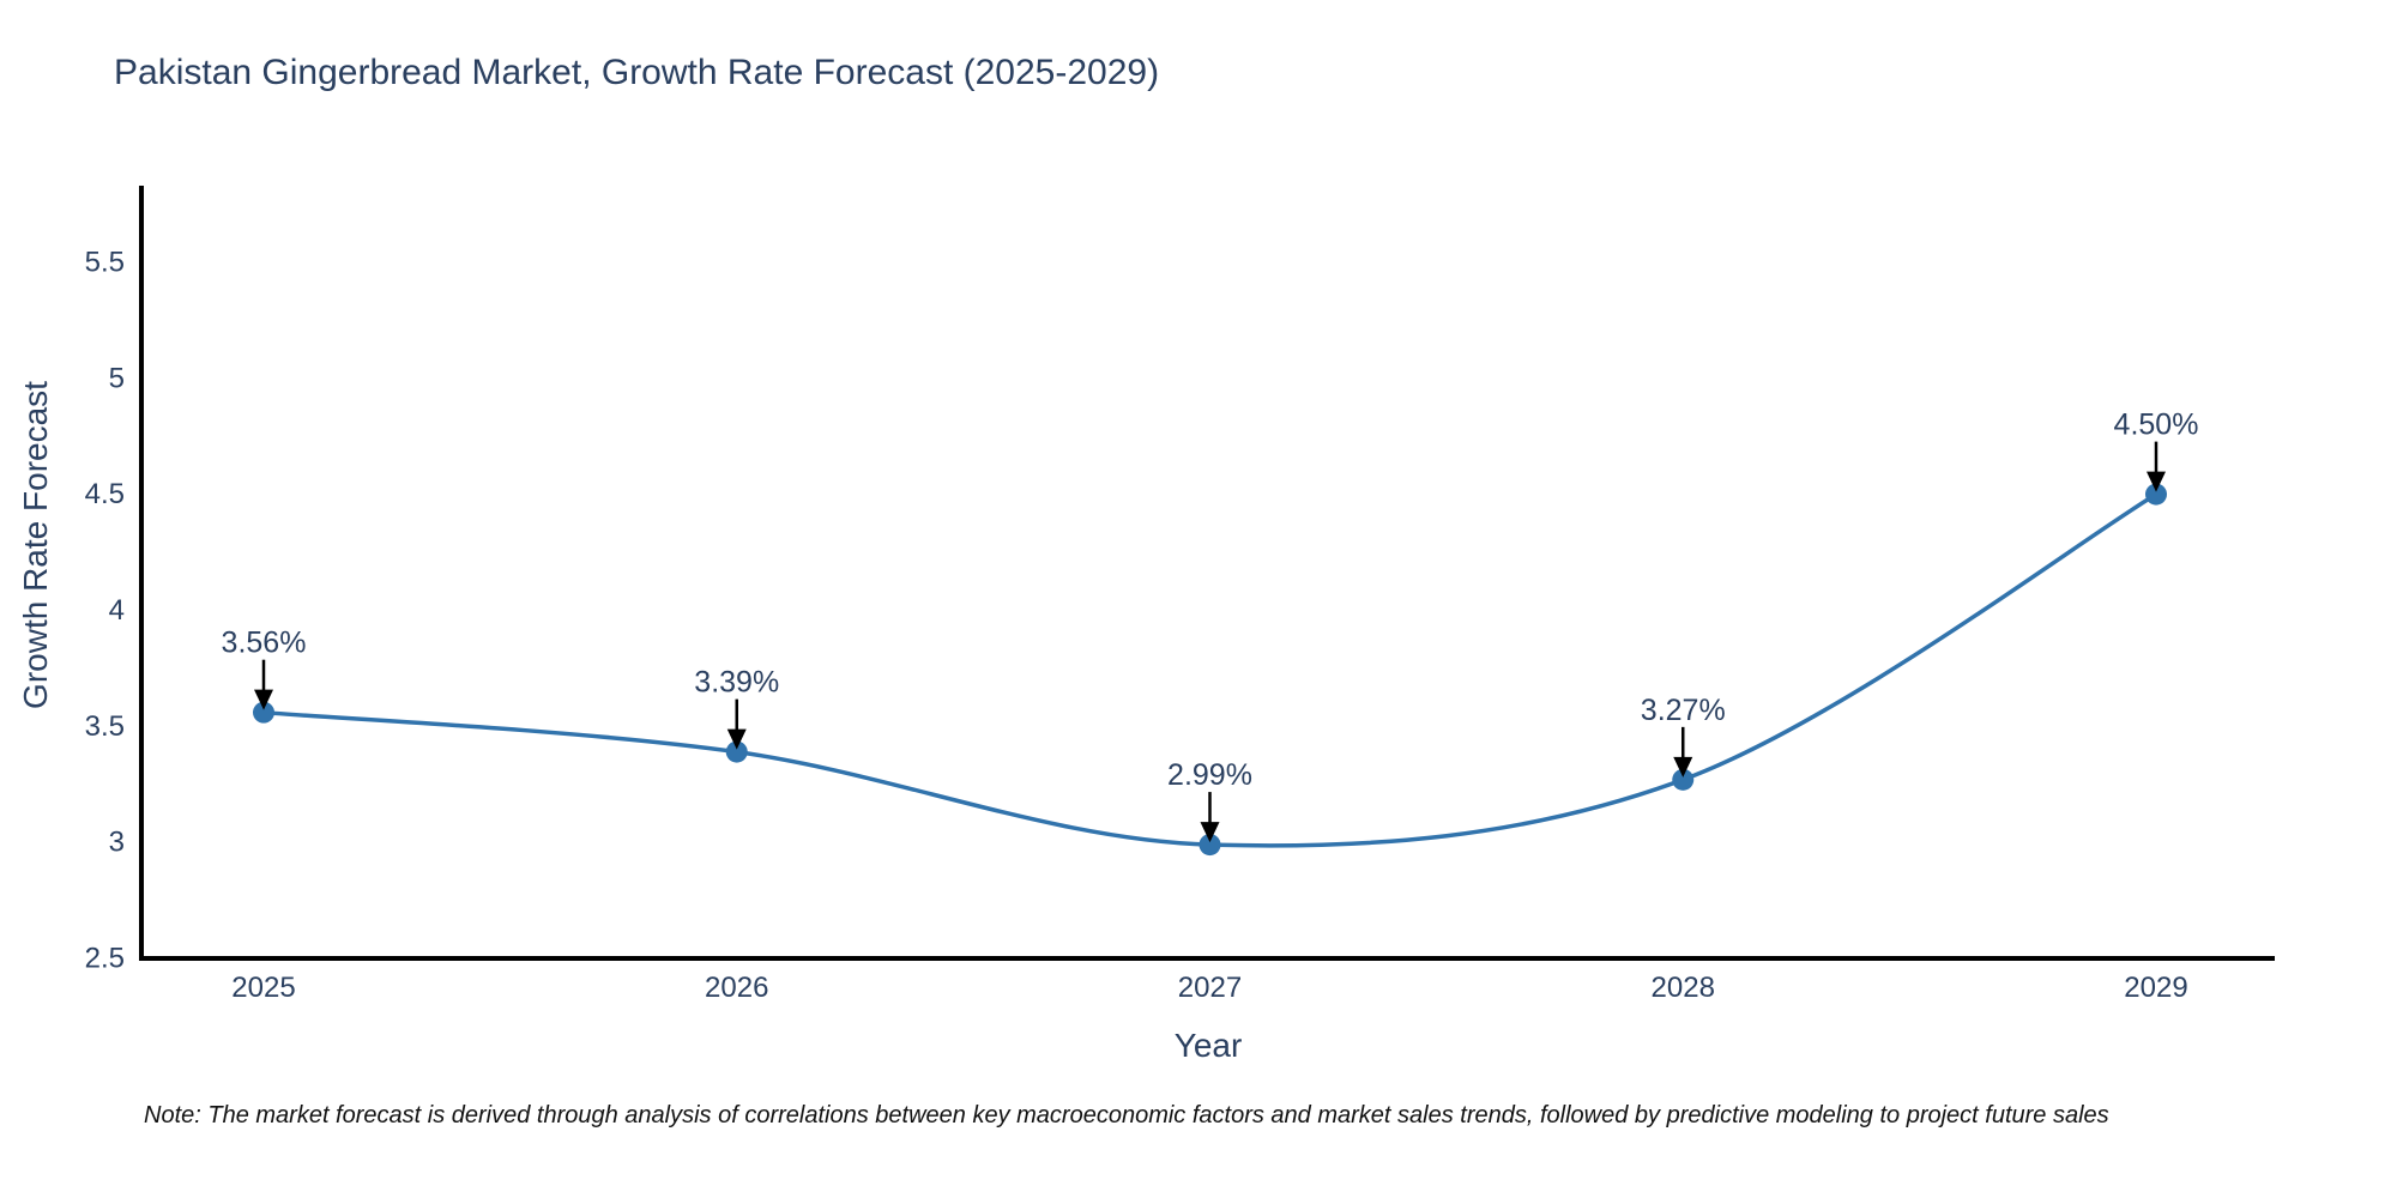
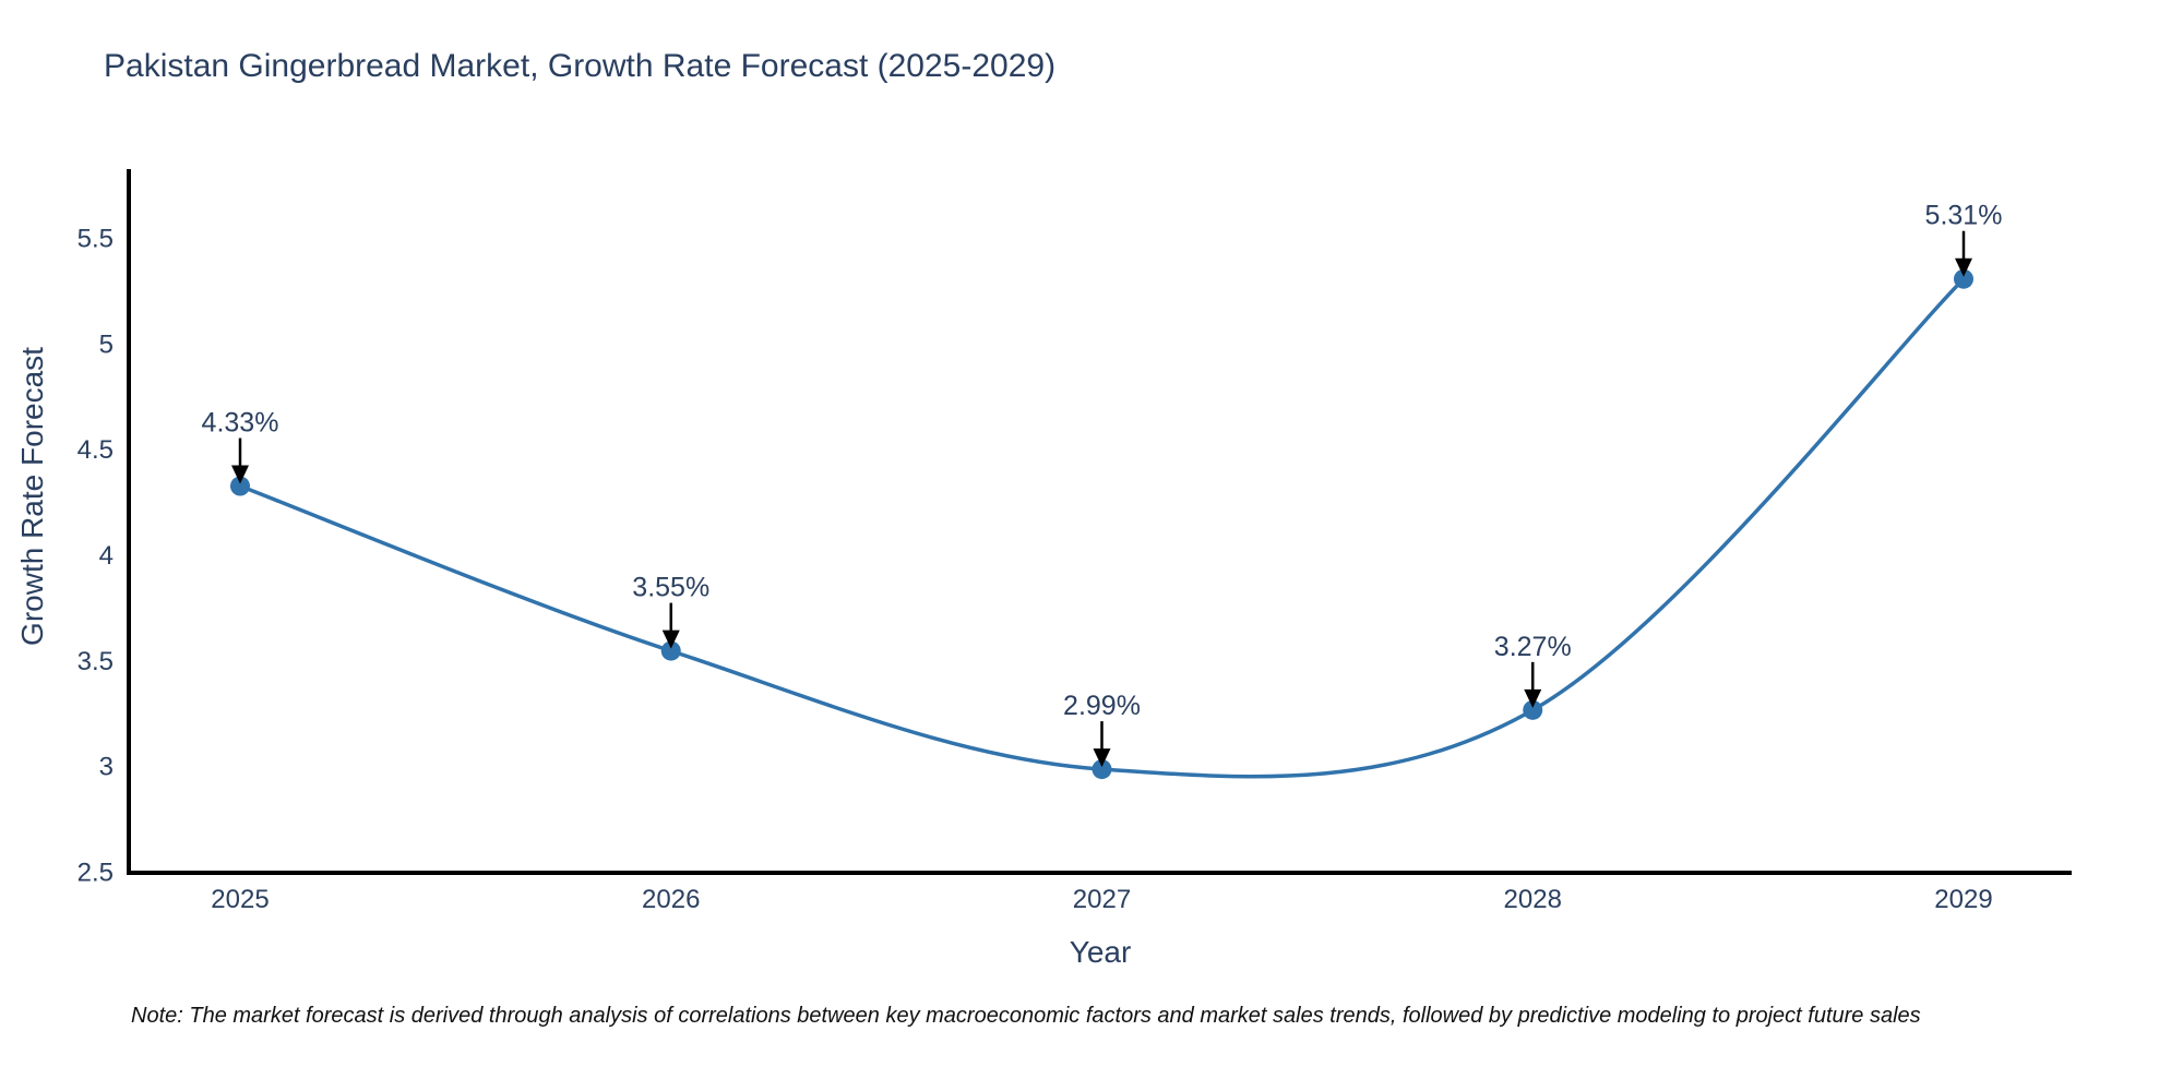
2025: 3.56% -> 4.33%
2026: 3.39% -> 3.55%
2029: 4.50% -> 5.31%
